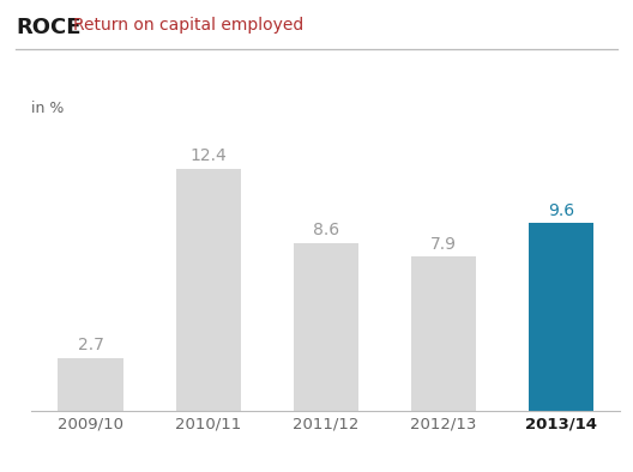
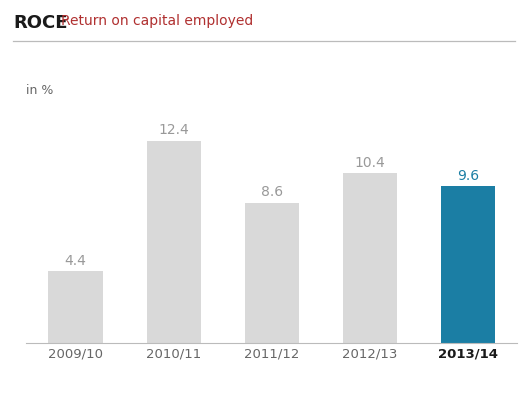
2009/10: 2.7 -> 4.4
2012/13: 7.9 -> 10.4
